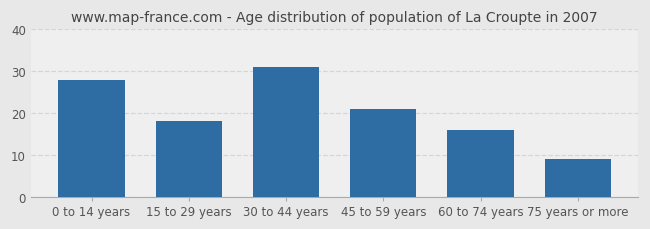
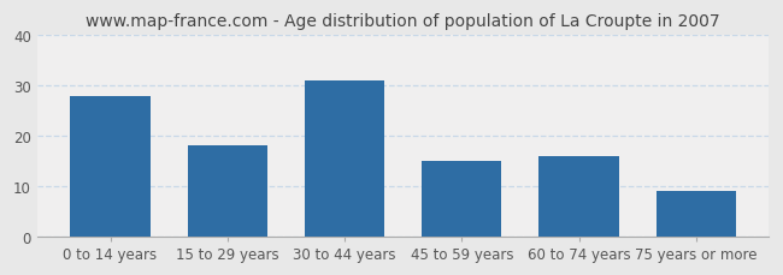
45 to 59 years: 21 -> 15
